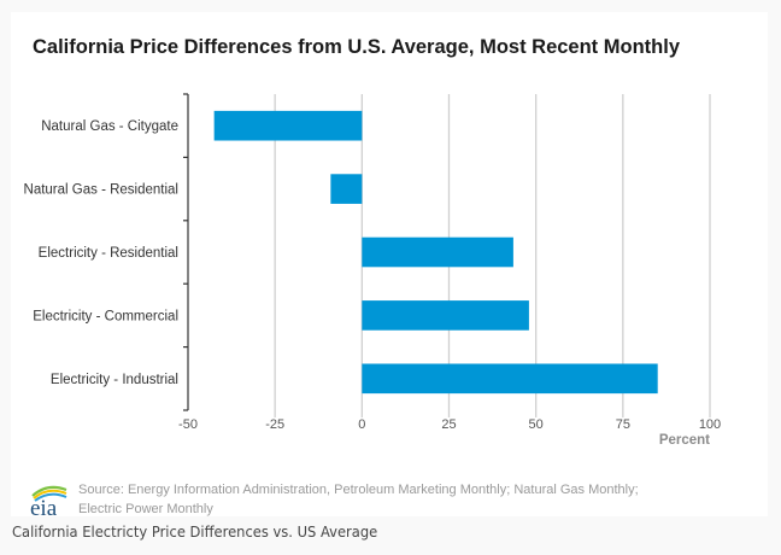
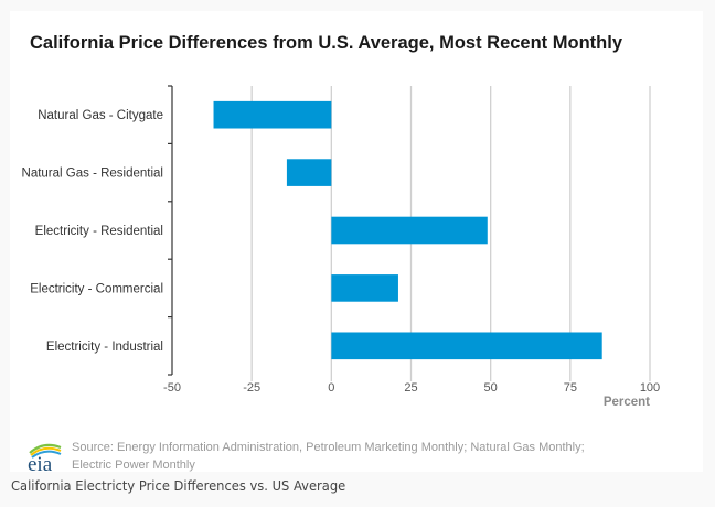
Natural Gas - Citygate: -42 -> -37
Natural Gas - Residential: -9 -> -14
Electricity - Residential: 44 -> 49
Electricity - Commercial: 48 -> 21
